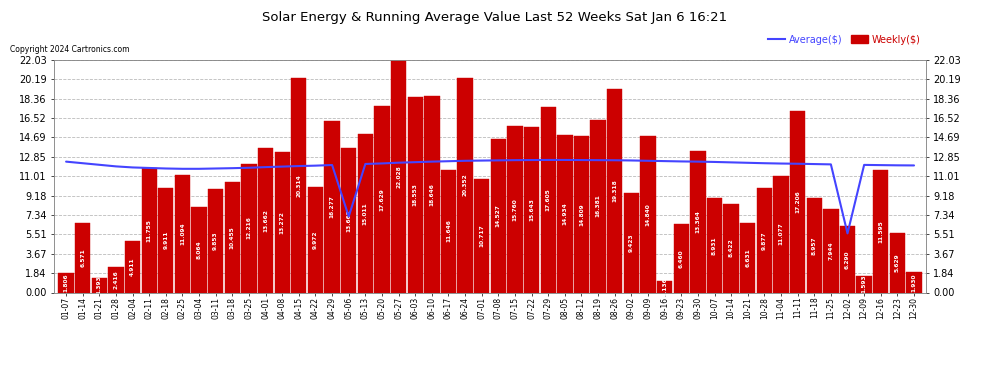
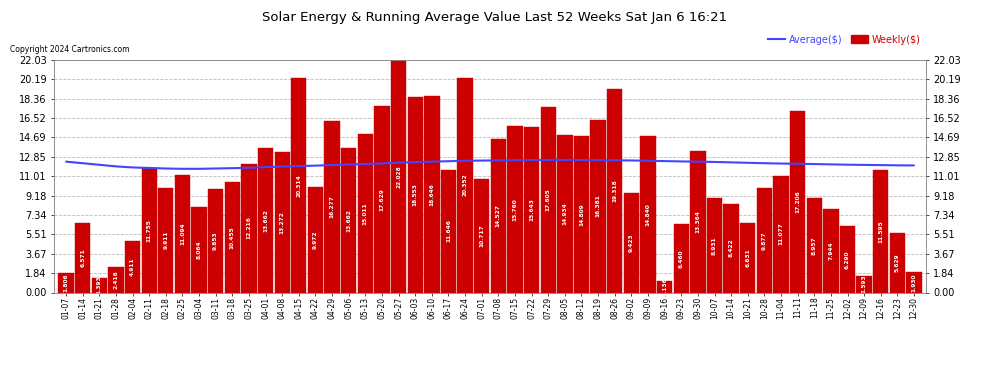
Average($)/05-06: 7.2 -> 12.1
Average($)/12-02: 5.6 -> 12.1
